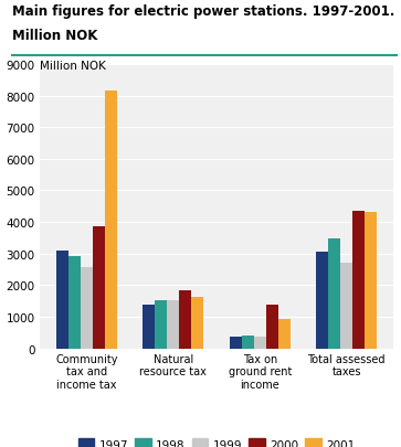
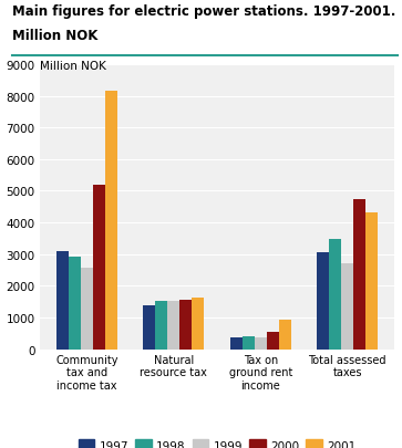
2000/Community tax and income tax: 3850 -> 5200
2000/Natural resource tax: 1850 -> 1560
2000/Tax on ground rent income: 1400 -> 530
2000/Total assessed taxes: 4350 -> 4720
